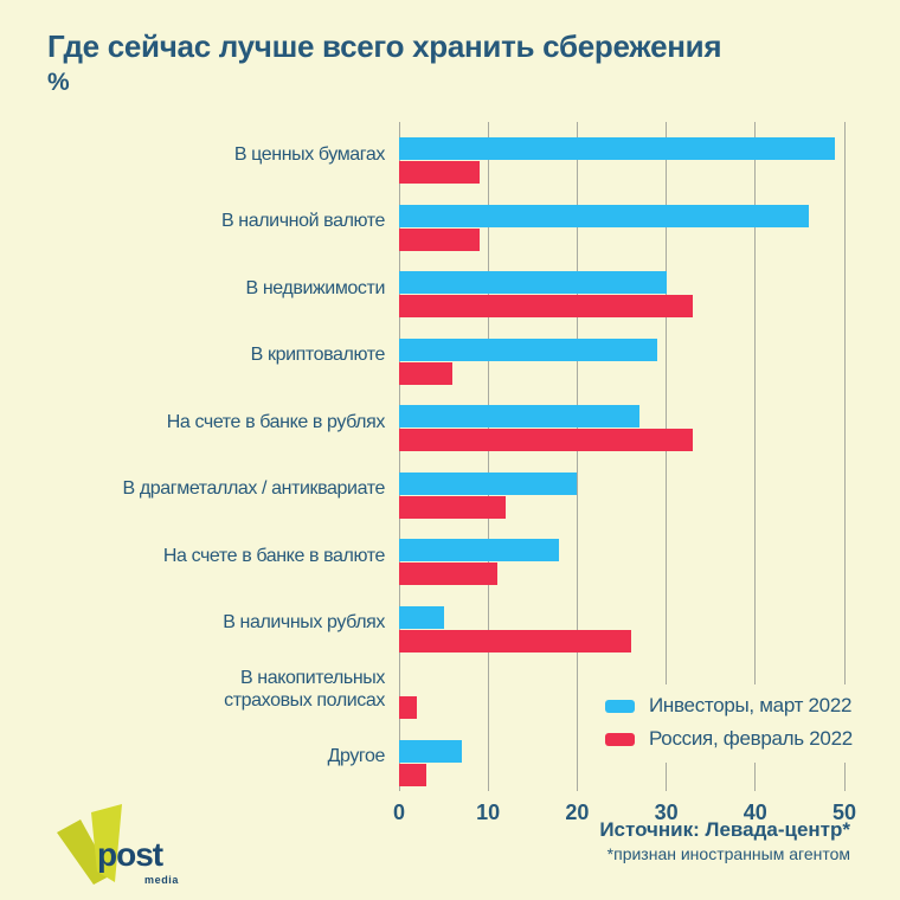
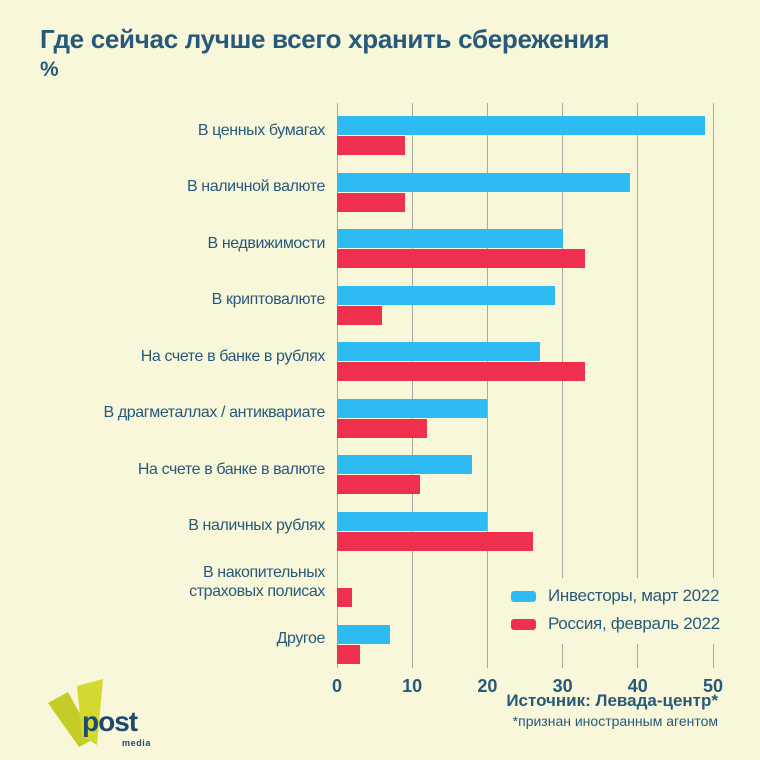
Инвесторы, март 2022/В наличной валюте: 46 -> 39
Инвесторы, март 2022/В наличных рублях: 5 -> 20
